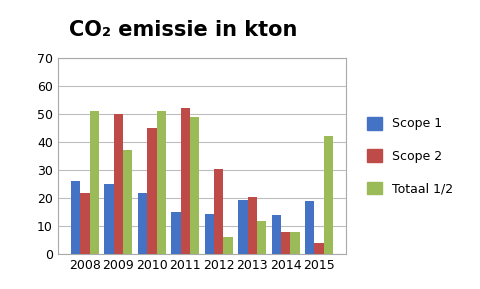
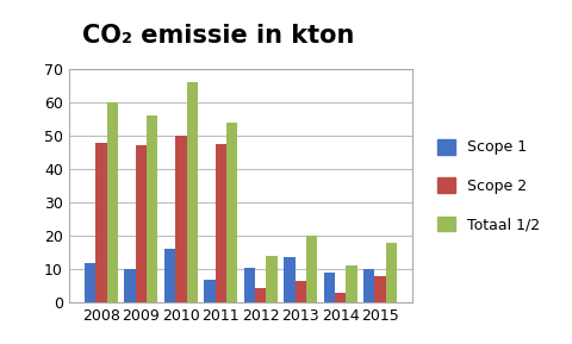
Scope 1/2008: 26.0 -> 12.0
Scope 2/2008: 22.0 -> 48.0
Totaal 1/2/2008: 51 -> 60
Scope 1/2009: 25.0 -> 10.0
Scope 2/2009: 50.0 -> 47.0
Totaal 1/2/2009: 37 -> 56
Scope 1/2010: 22.0 -> 16.0
Scope 2/2010: 45.0 -> 50.0
Totaal 1/2/2010: 51 -> 66
Scope 1/2011: 15.0 -> 7.0
Scope 2/2011: 52.0 -> 47.5
Totaal 1/2/2011: 49 -> 54
Scope 1/2012: 14.5 -> 10.5
Scope 2/2012: 30.5 -> 4.5
Totaal 1/2/2012: 6 -> 14
Scope 1/2013: 19.5 -> 13.5
Scope 2/2013: 20.5 -> 6.5
Totaal 1/2/2013: 12 -> 20
Scope 1/2014: 14.0 -> 9.0
Scope 2/2014: 8.0 -> 3.0
Totaal 1/2/2014: 8 -> 11
Scope 1/2015: 19.0 -> 10.0
Scope 2/2015: 4.0 -> 8.0
Totaal 1/2/2015: 42 -> 18
